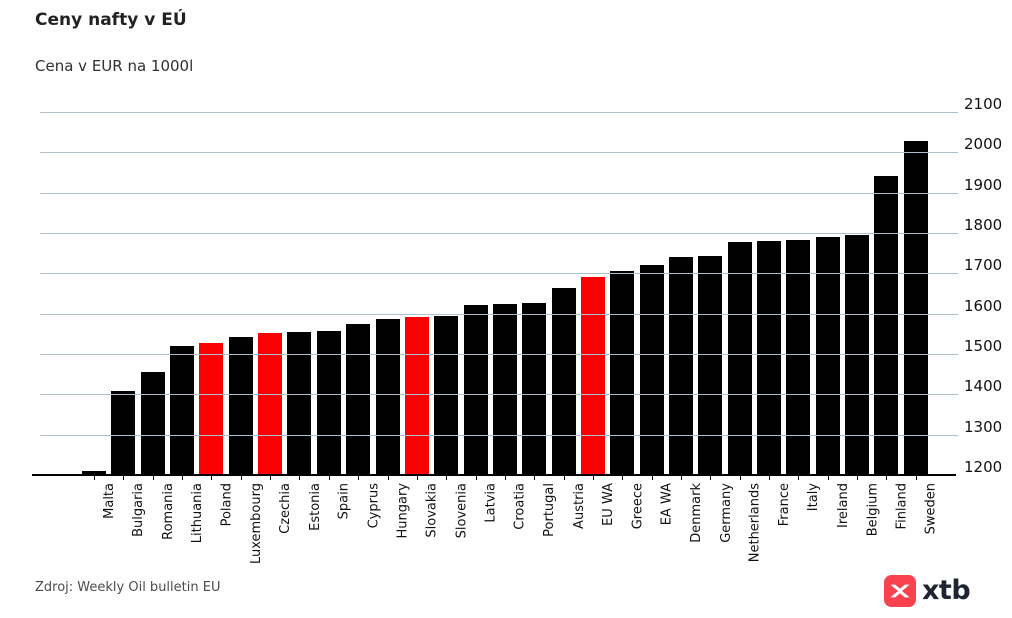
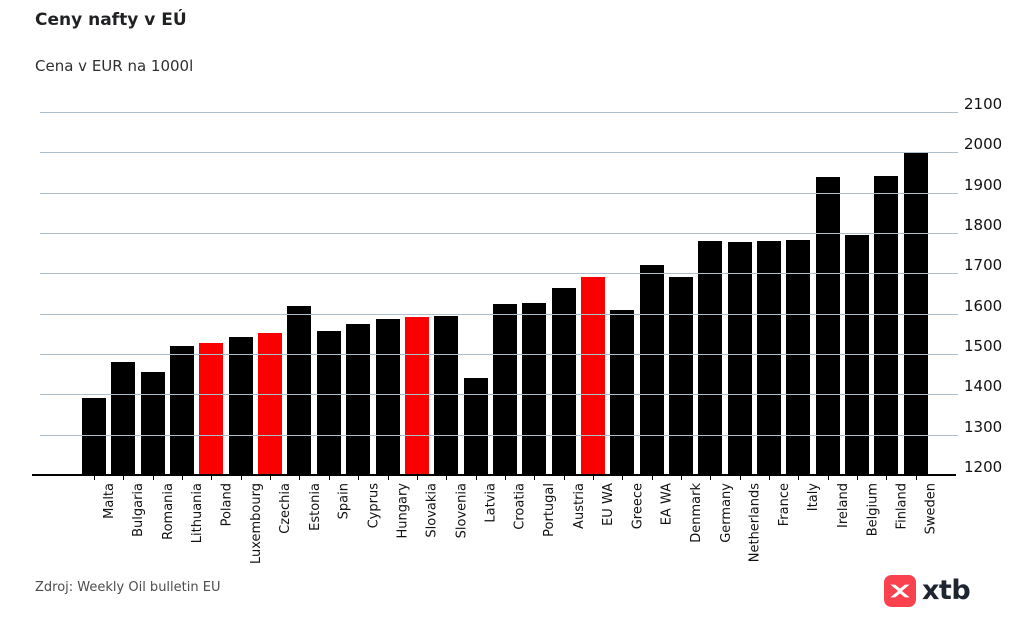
Malta: 1210 -> 1390
Bulgaria: 1410 -> 1480
Estonia: 1550 -> 1620
Latvia: 1620 -> 1440
Greece: 1710 -> 1610
Denmark: 1740 -> 1690
Germany: 1740 -> 1780
Ireland: 1790 -> 1940
Sweden: 2030 -> 2000
